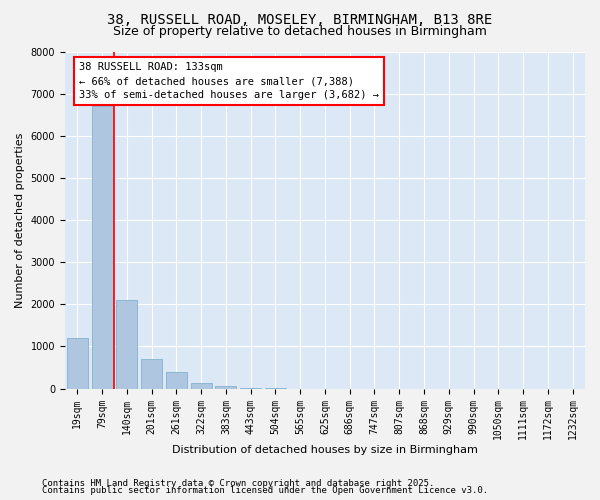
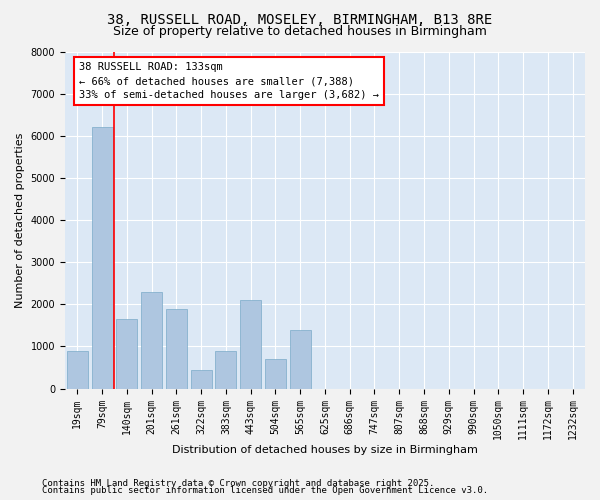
19sqm: 1200 -> 900
79sqm: 6700 -> 6200
140sqm: 2100 -> 1650
201sqm: 700 -> 2300
261sqm: 400 -> 1900
322sqm: 130 -> 450
383sqm: 60 -> 900
443sqm: 20 -> 2100
504sqm: 0 -> 700
565sqm: 0 -> 1400
